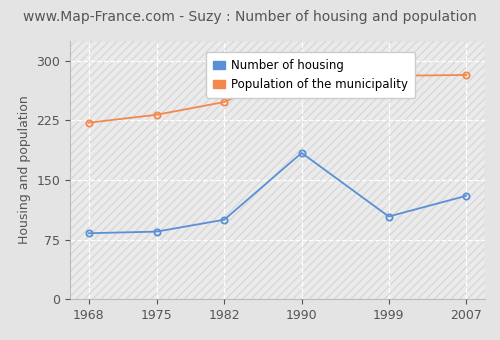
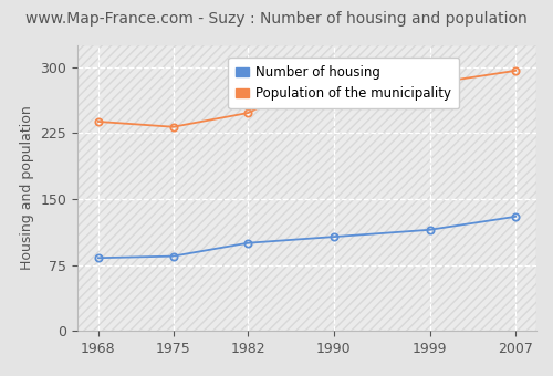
Population of the municipality/1968: 222 -> 238
Number of housing/1990: 184 -> 107
Number of housing/1999: 104 -> 115
Population of the municipality/2007: 282 -> 296
